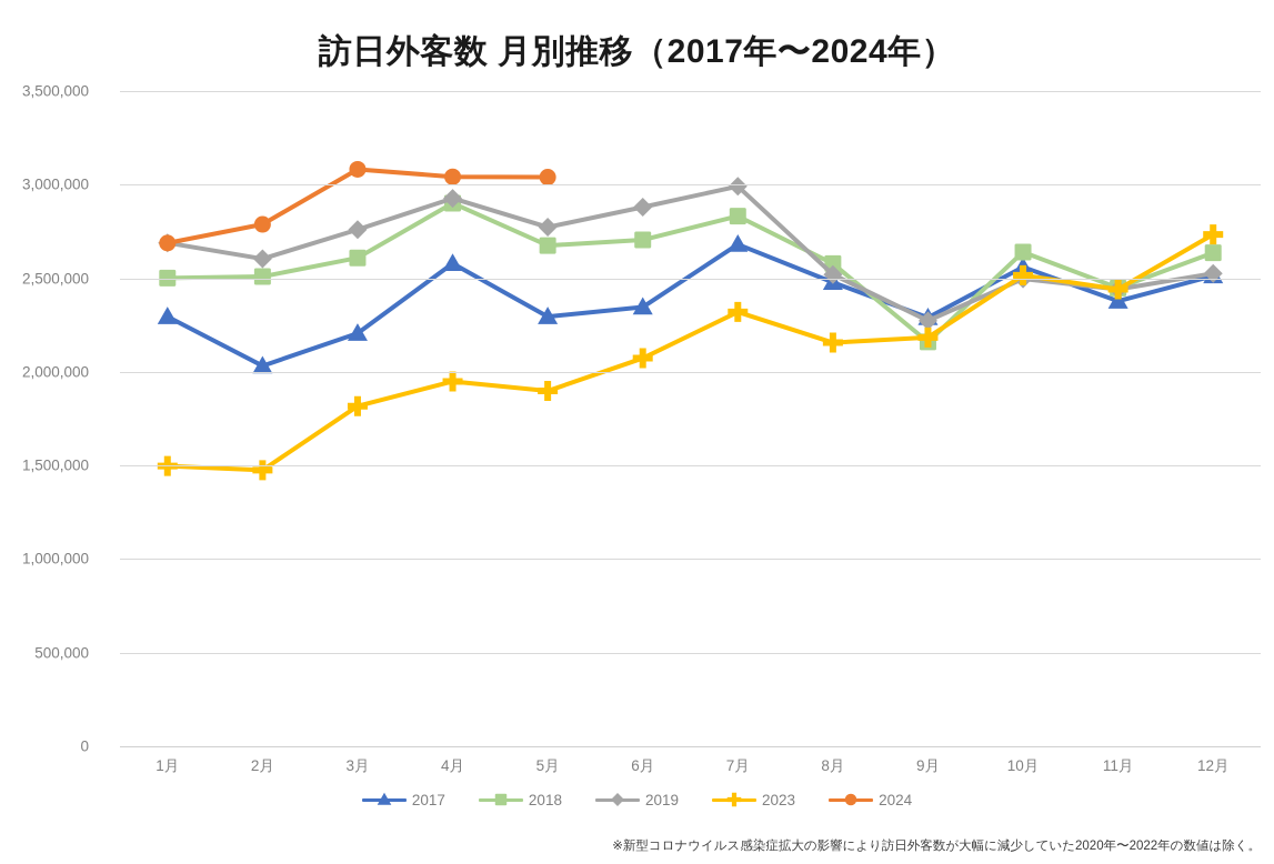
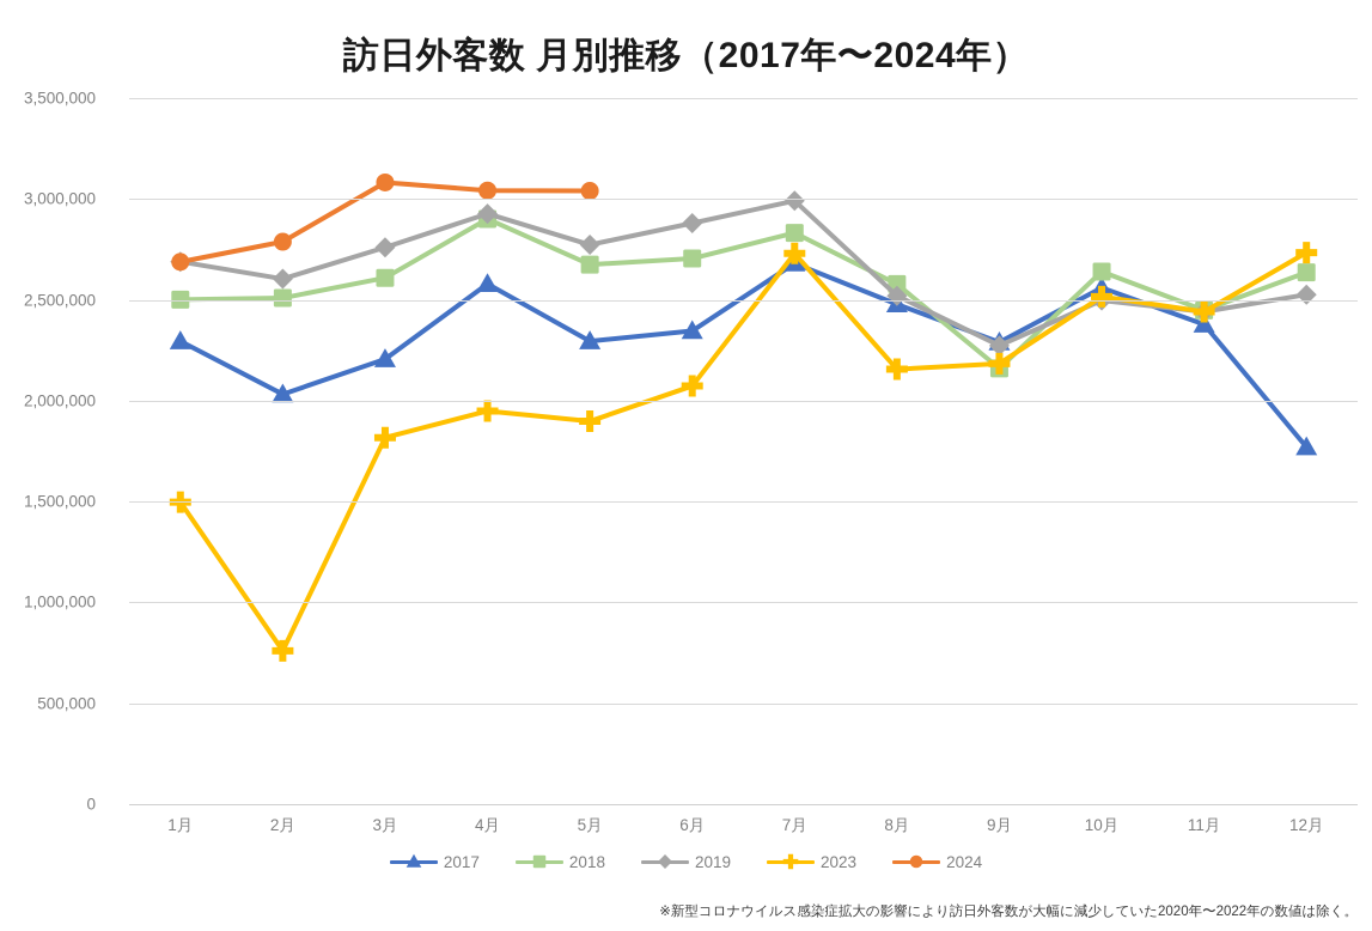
2023/2月: 1480000 -> 760000
2023/7月: 2320000 -> 2730000
2017/12月: 2510000 -> 1770000
